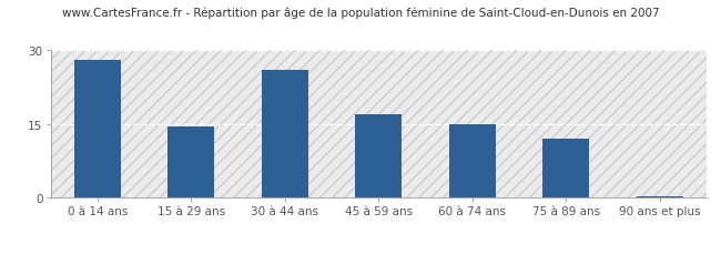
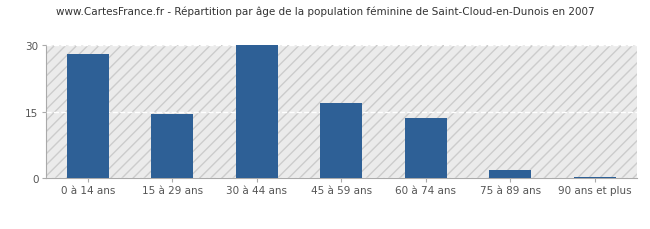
30 à 44 ans: 26.0 -> 30.0
60 à 74 ans: 15.0 -> 13.5
75 à 89 ans: 12.0 -> 2.0
